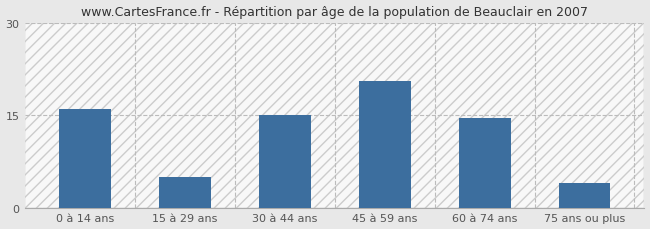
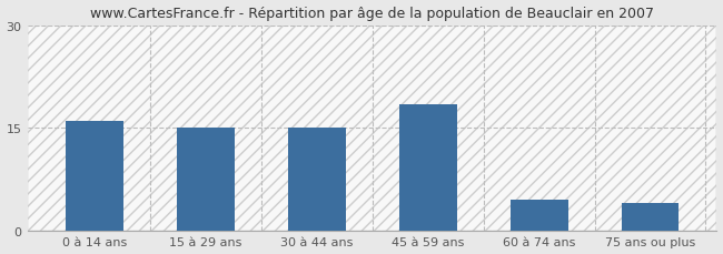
15 à 29 ans: 5.0 -> 15.0
45 à 59 ans: 20.6 -> 18.5
60 à 74 ans: 14.6 -> 4.5
